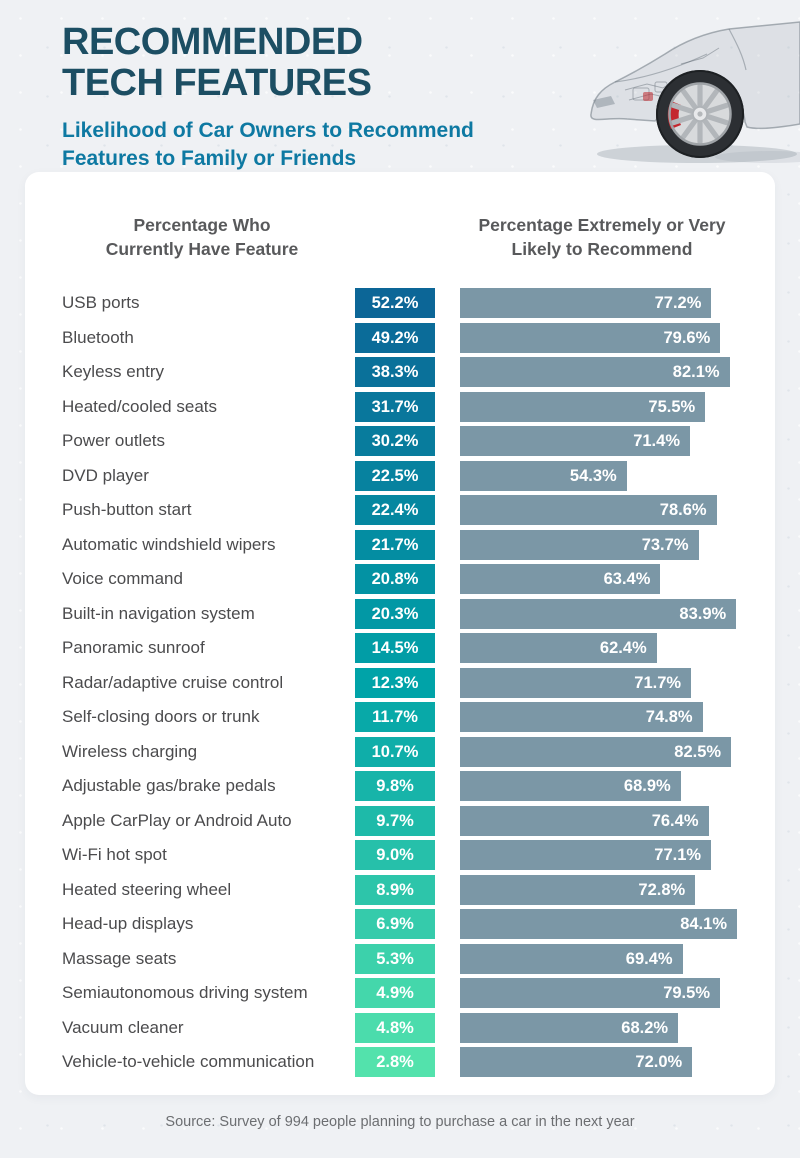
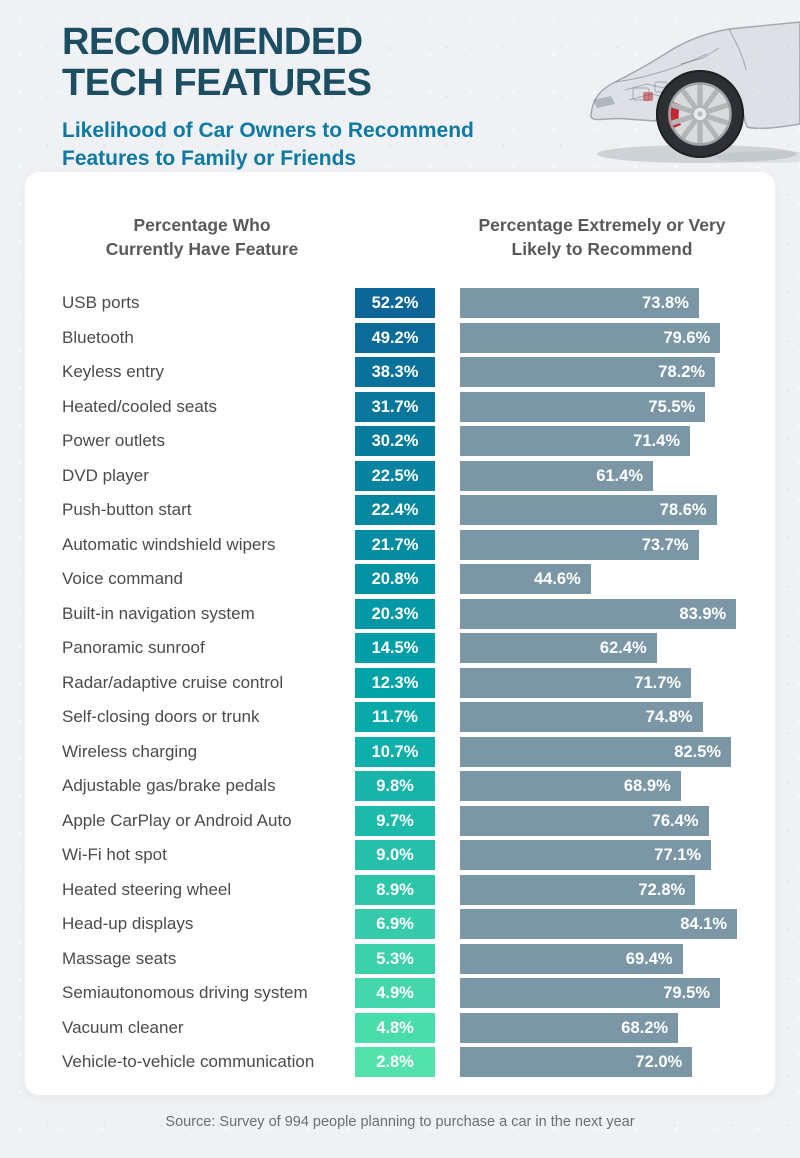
Percentage Extremely or Very Likely to Recommend/USB ports: 77.2% -> 73.8%
Percentage Extremely or Very Likely to Recommend/Keyless entry: 82.1% -> 78.2%
Percentage Extremely or Very Likely to Recommend/DVD player: 54.3% -> 61.4%
Percentage Extremely or Very Likely to Recommend/Voice command: 63.4% -> 44.6%
